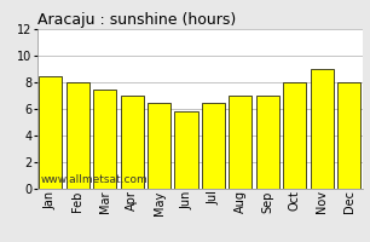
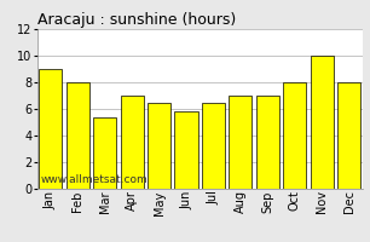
Jan: 8.5 -> 9.0
Mar: 7.5 -> 5.4
Nov: 9.0 -> 10.0
